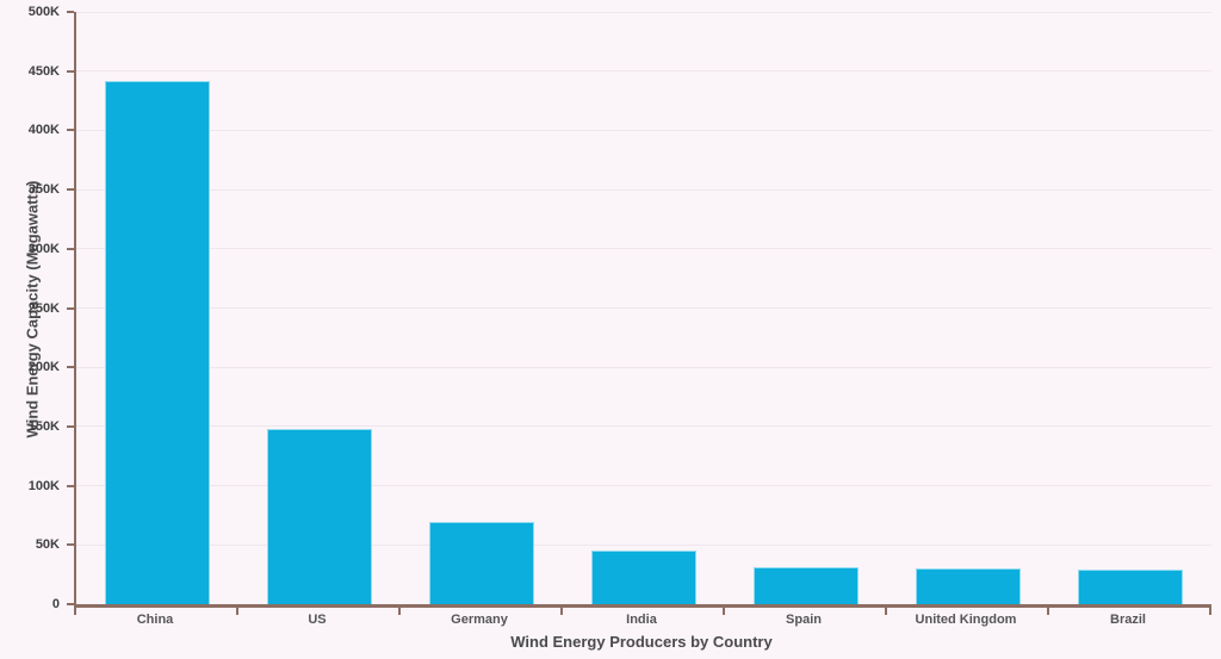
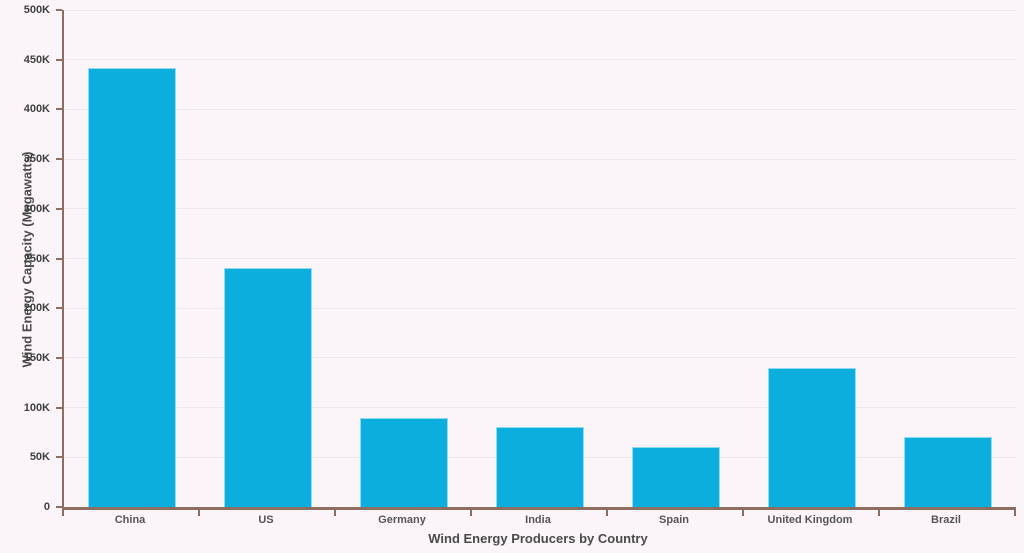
US: 150K -> 240K
Germany: 70K -> 90K
India: 40K -> 80K
Spain: 30K -> 60K
United Kingdom: 30K -> 140K
Brazil: 30K -> 70K
